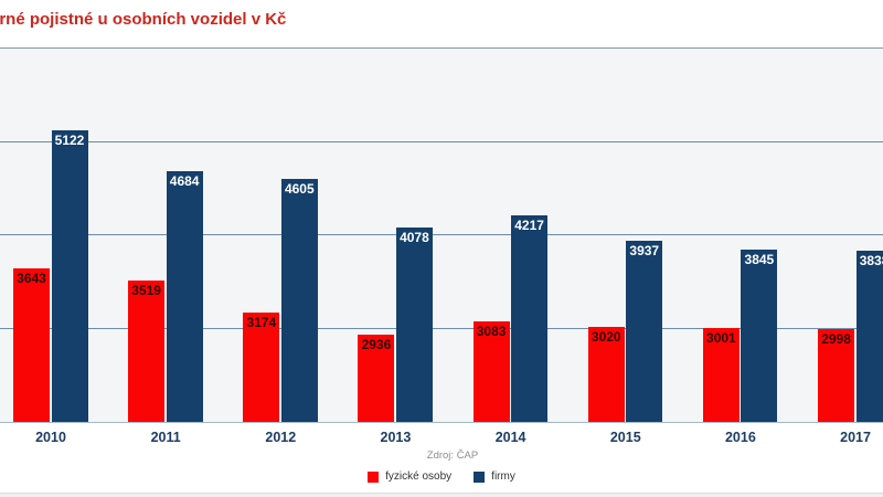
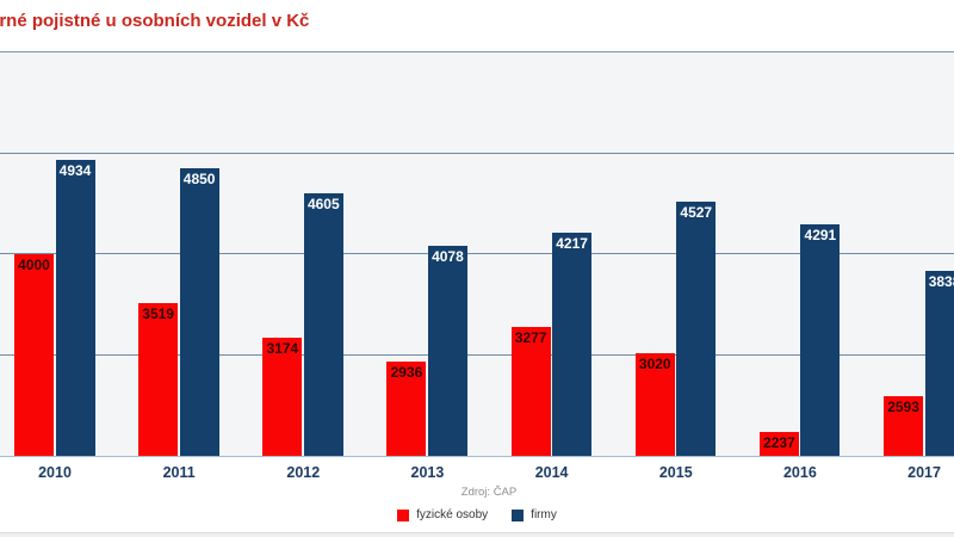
fyzické osoby/2010: 3643 -> 4000
firmy/2010: 5122 -> 4934
firmy/2011: 4684 -> 4850
fyzické osoby/2014: 3083 -> 3277
firmy/2015: 3937 -> 4527
fyzické osoby/2016: 3001 -> 2237
firmy/2016: 3845 -> 4291
fyzické osoby/2017: 2998 -> 2593
